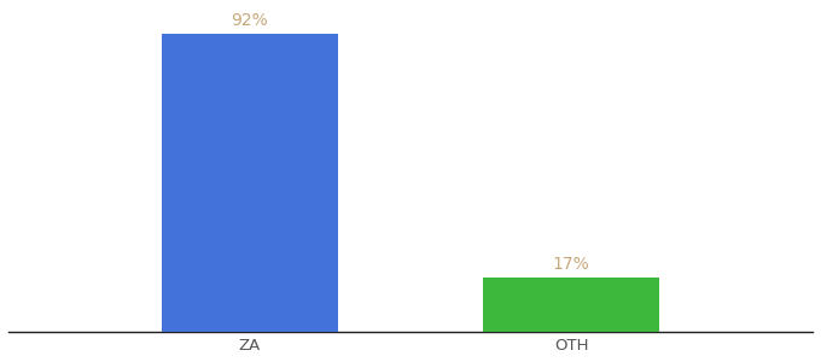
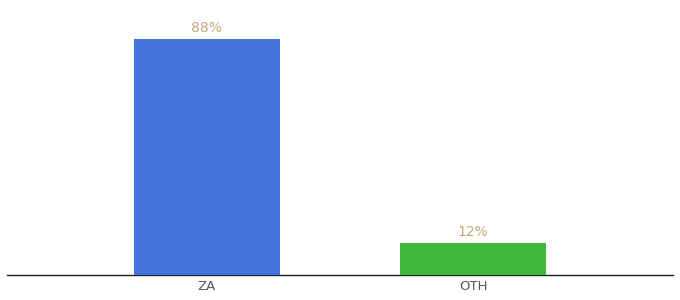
ZA: 92% -> 88%
OTH: 17% -> 12%
